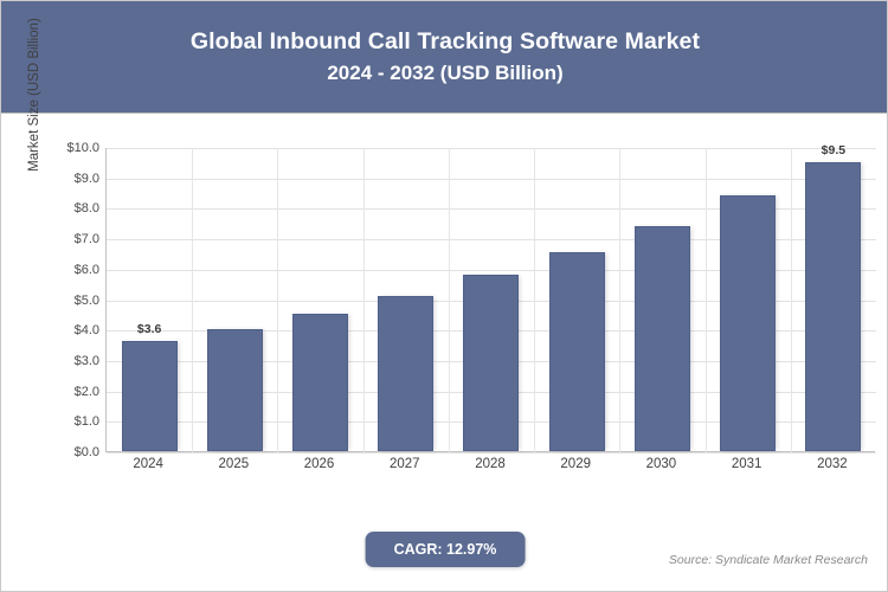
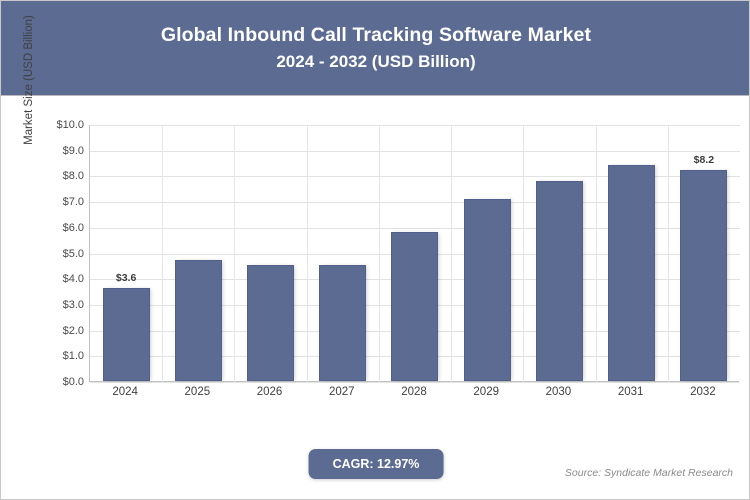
2025: $4.0 -> $4.7
2027: $5.1 -> $4.5
2029: $6.5 -> $7.1
2030: $7.4 -> $7.8
2032: $9.5 -> $8.2
